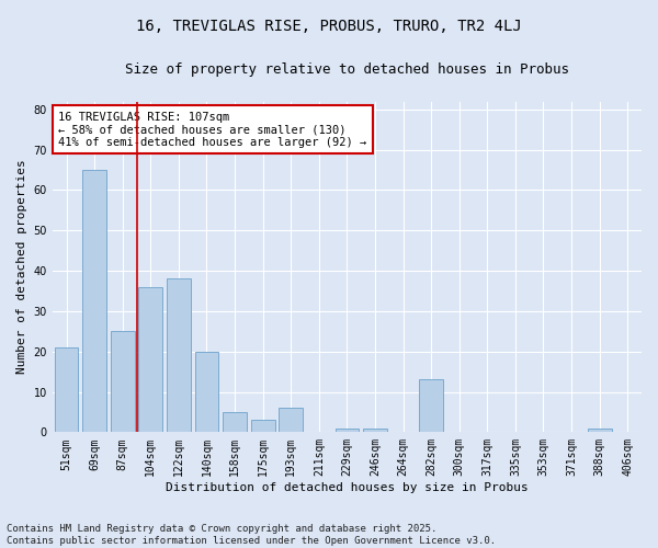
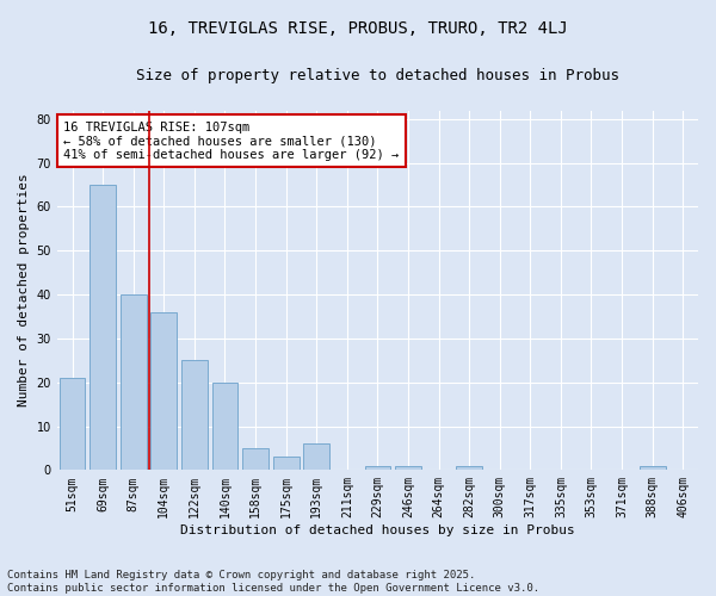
87sqm: 25 -> 40
122sqm: 38 -> 25
282sqm: 13 -> 1
